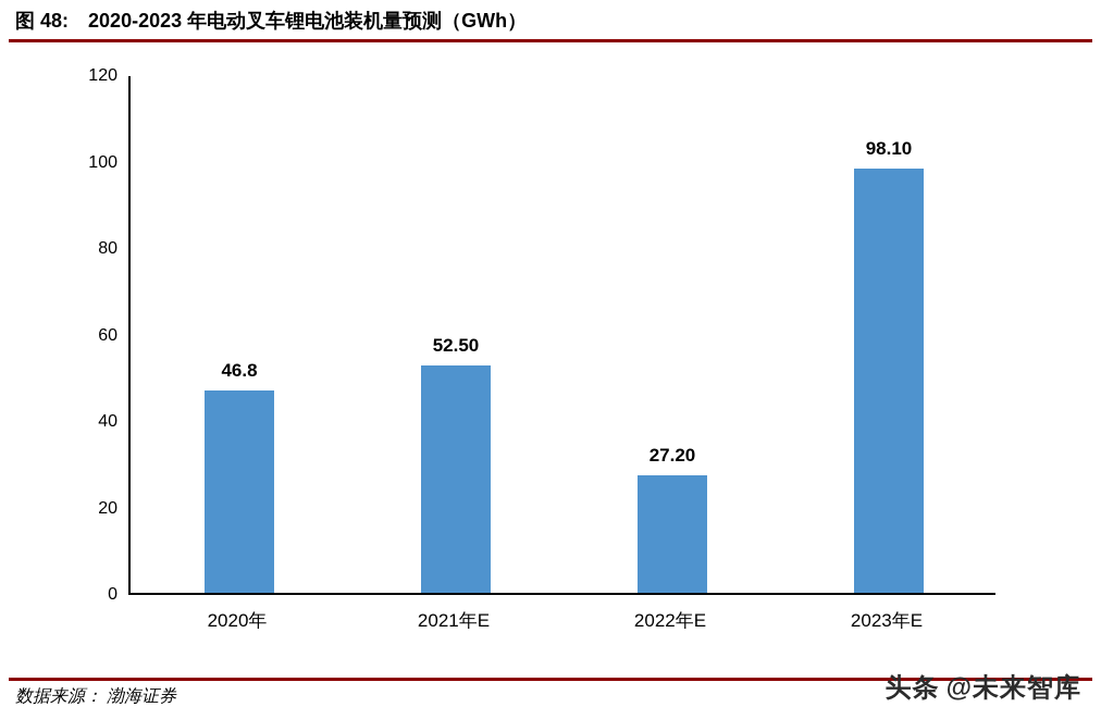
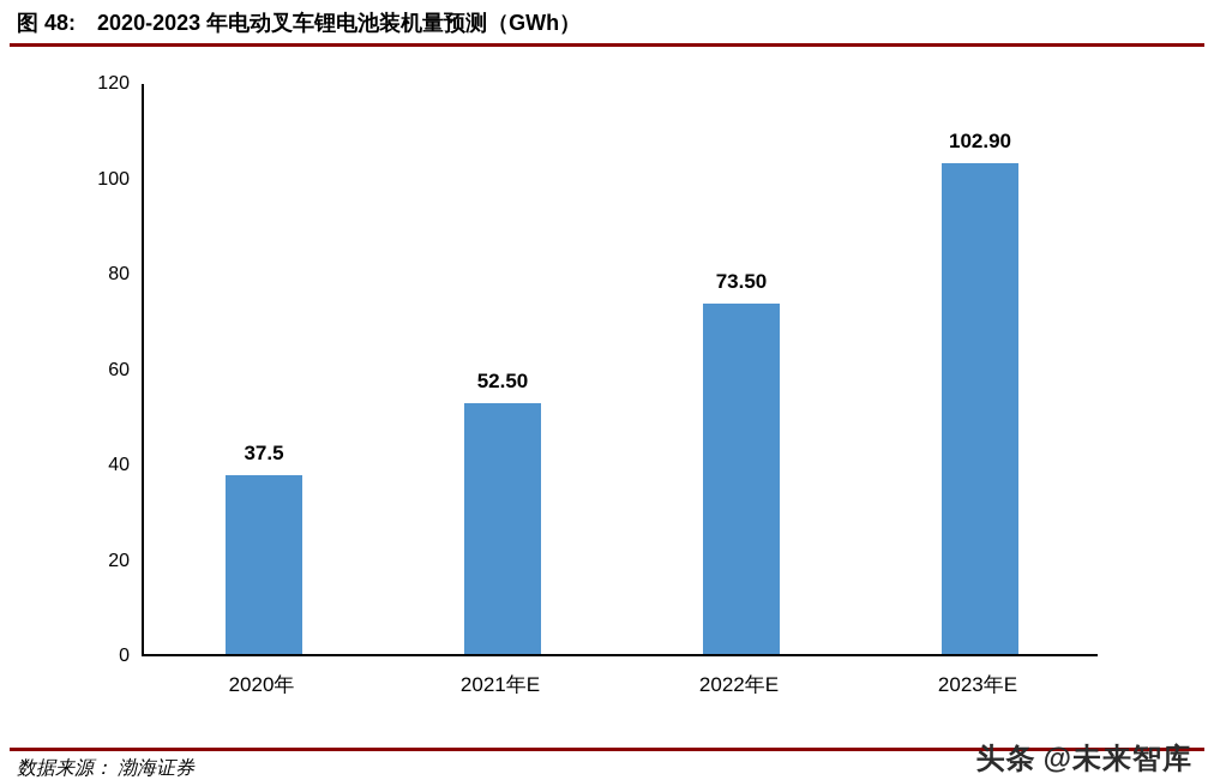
2020年: 46.8 -> 37.5
2022年E: 27.20 -> 73.50
2023年E: 98.10 -> 102.90
